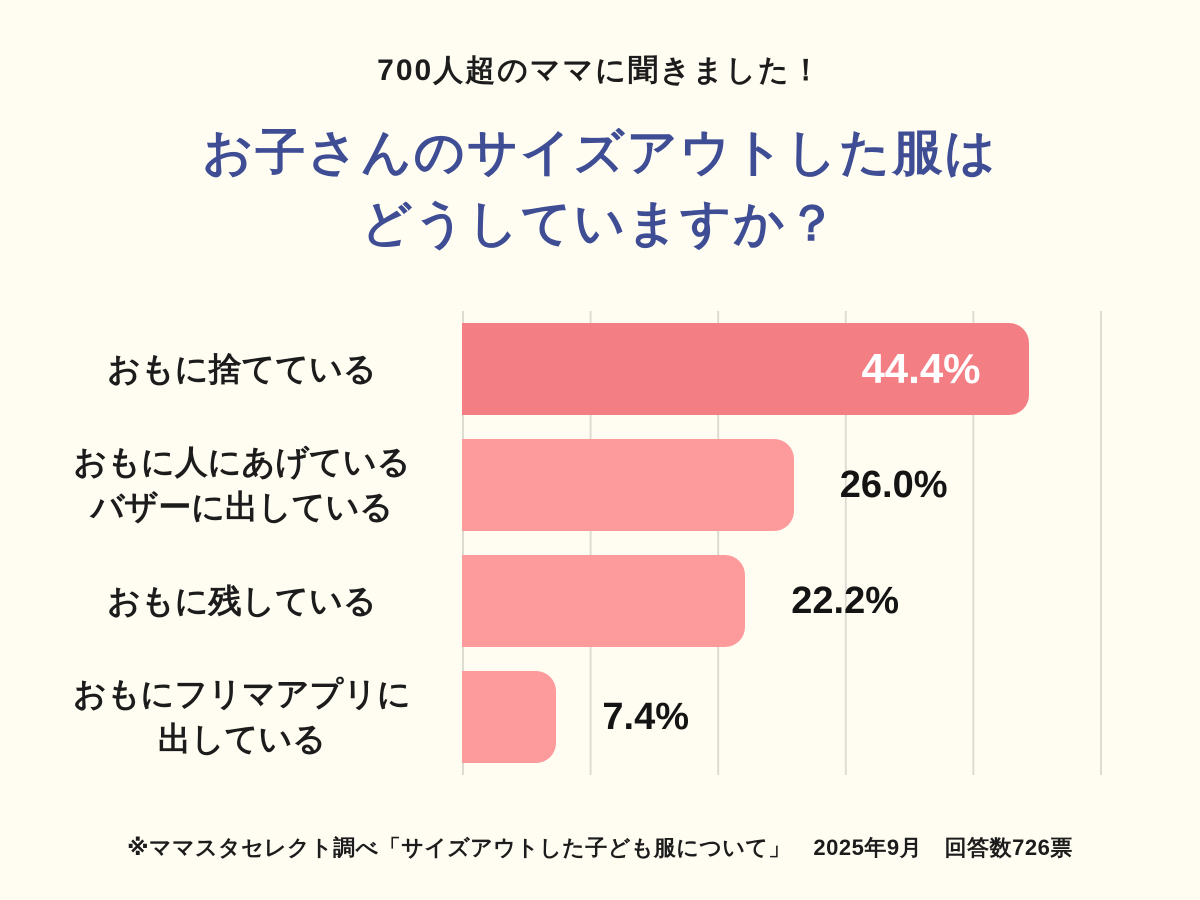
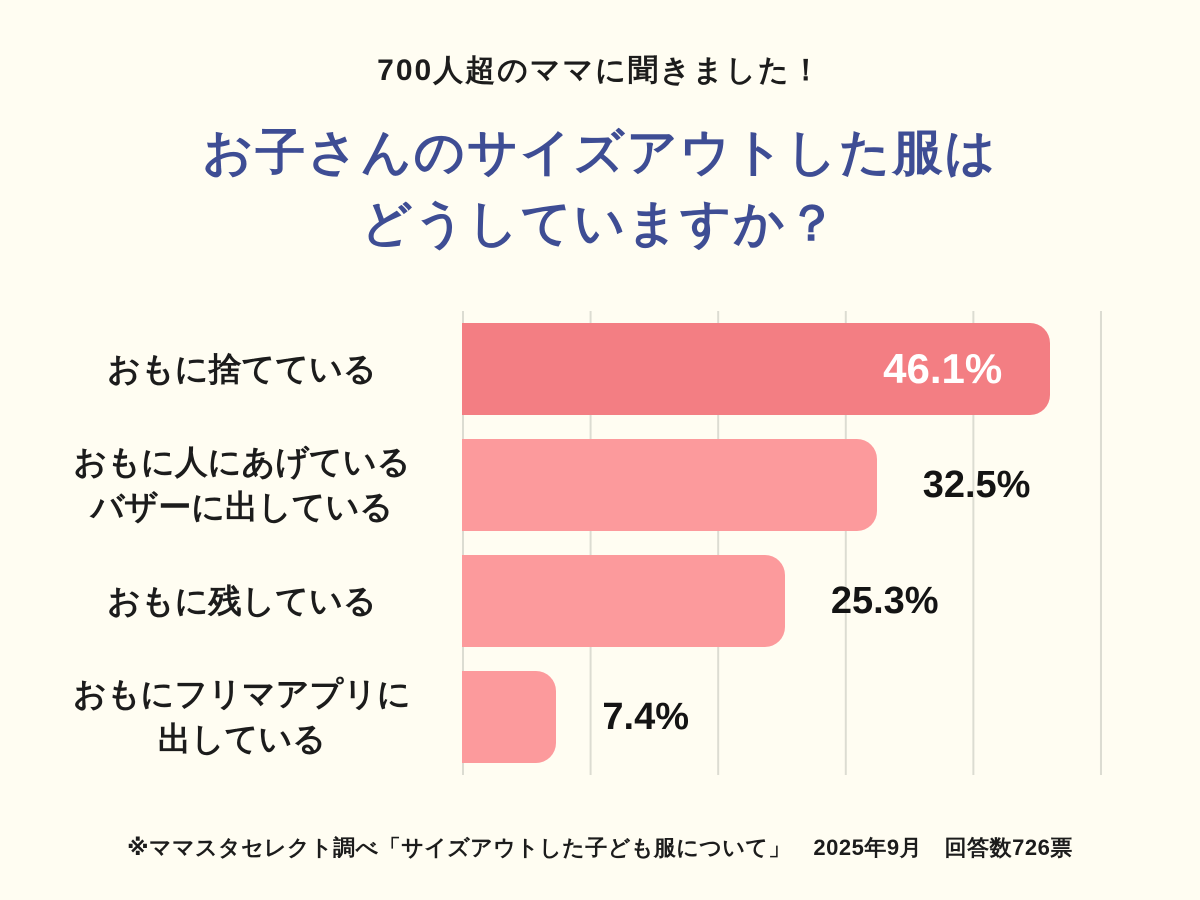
おもに捨てている: 44.4% -> 46.1%
おもに人にあげている バザーに出している: 26.0% -> 32.5%
おもに残している: 22.2% -> 25.3%
